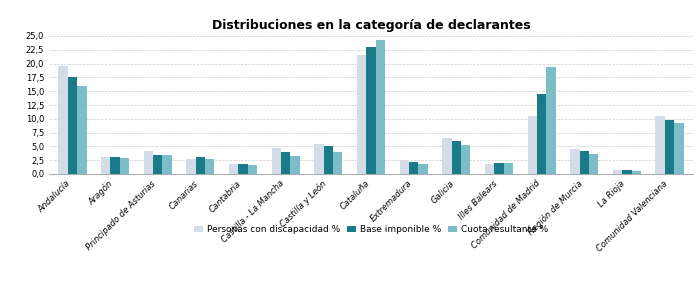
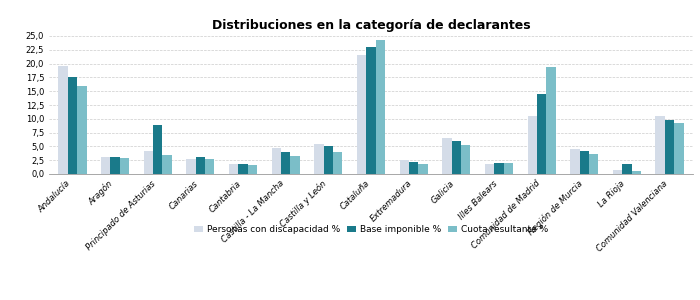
Base imponible %/Principado de Asturias: 3,5 -> 8,8
Base imponible %/La Rioja: 0,7 -> 1,8
